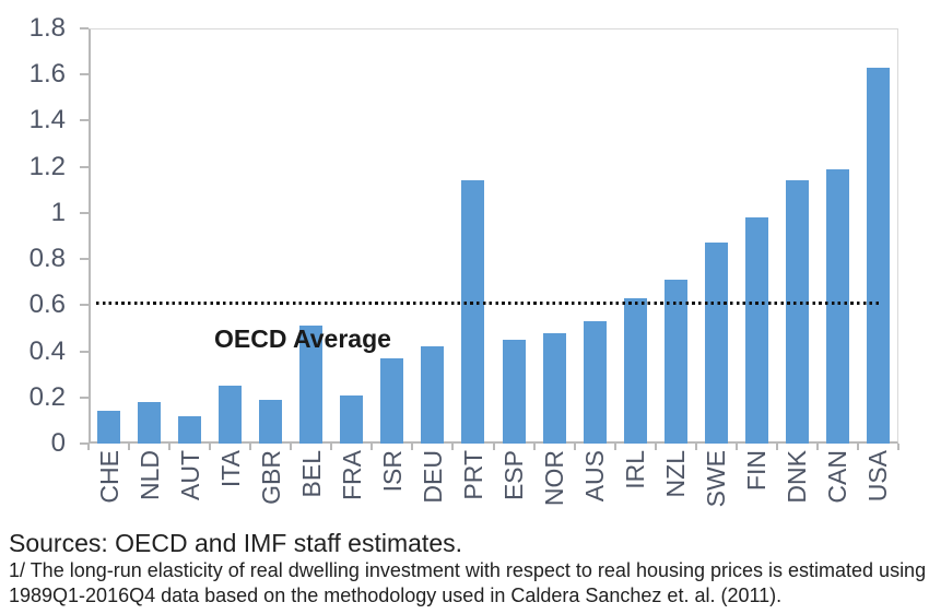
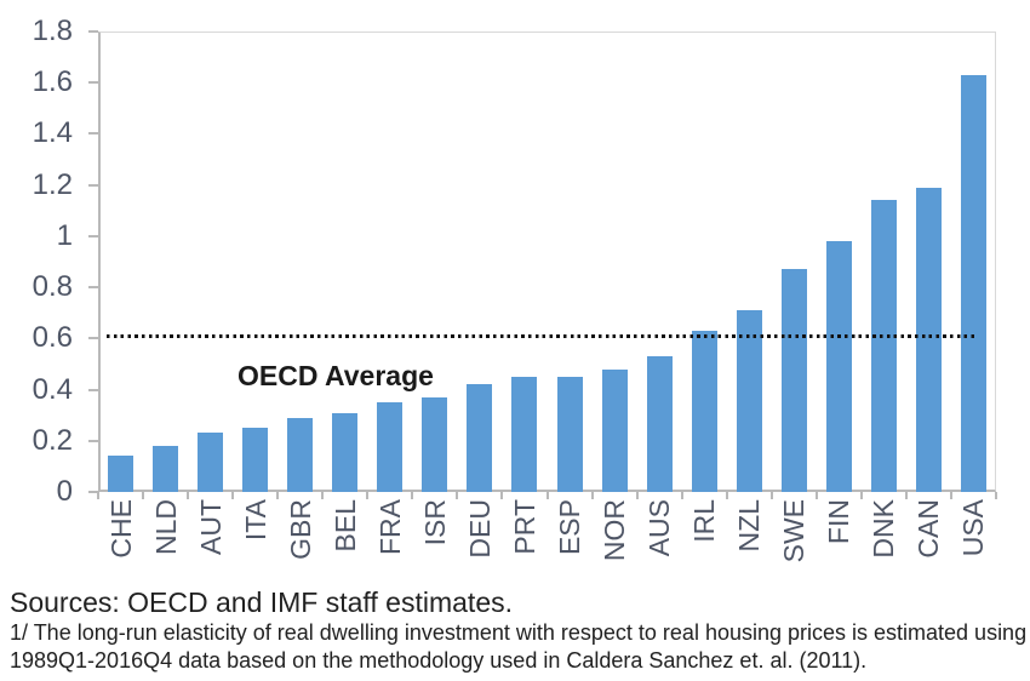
AUT: 0.12 -> 0.23
GBR: 0.19 -> 0.29
BEL: 0.51 -> 0.31
FRA: 0.21 -> 0.35
PRT: 1.14 -> 0.45
